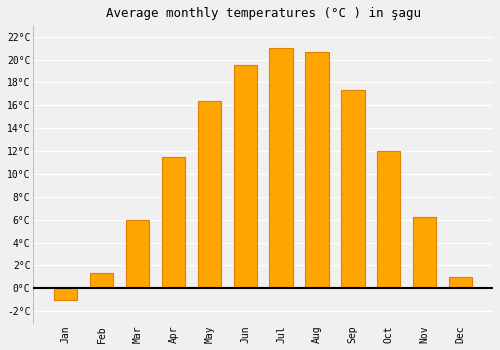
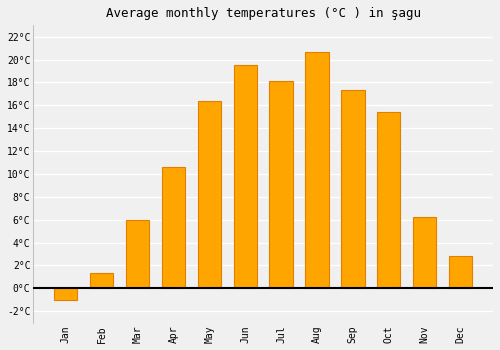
Apr: 11.5°C -> 10.6°C
Jul: 21.0°C -> 18.1°C
Oct: 12.0°C -> 15.4°C
Dec: 1.0°C -> 2.8°C
